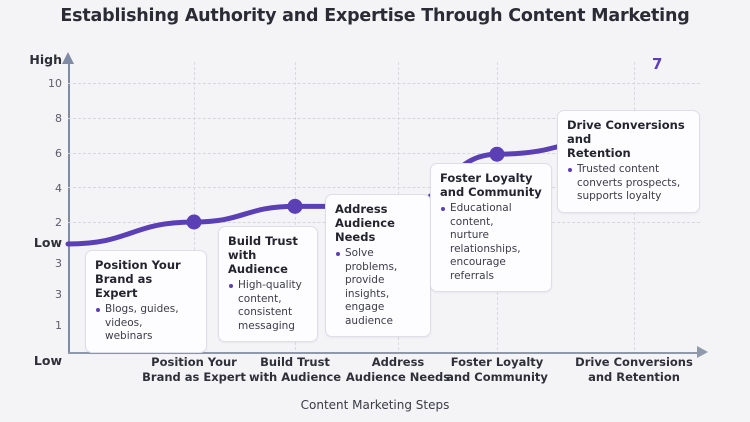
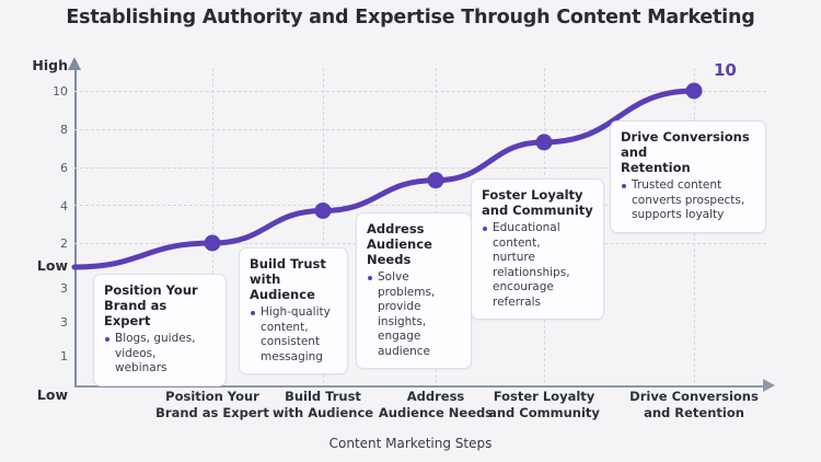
Build Trust with Audience: 2.9 -> 3.7
Address Audience Needs: 2.9 -> 5.3
Foster Loyalty and Community: 5.9 -> 7.3
Drive Conversions and Retention: 7 -> 10
